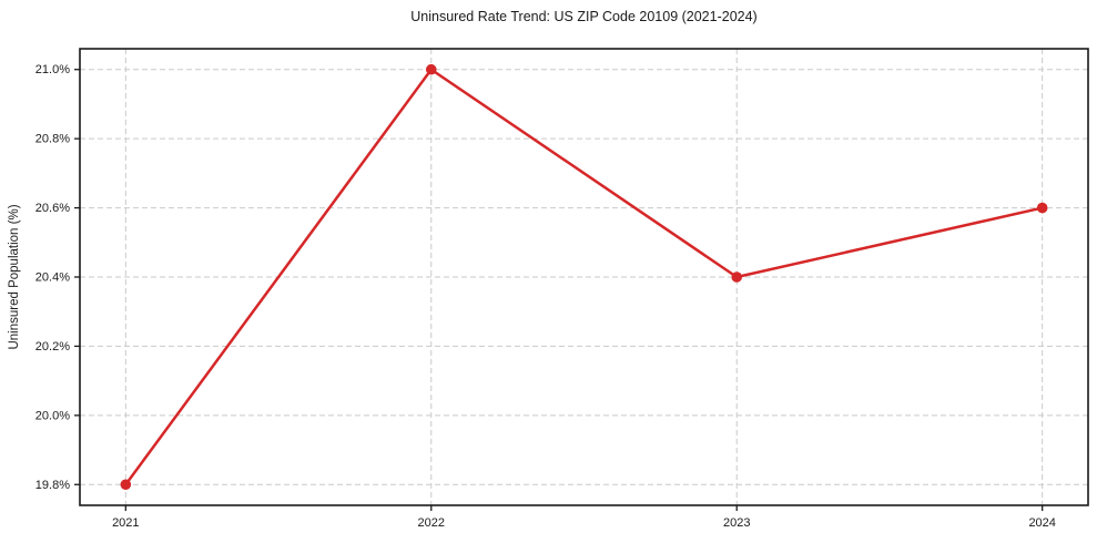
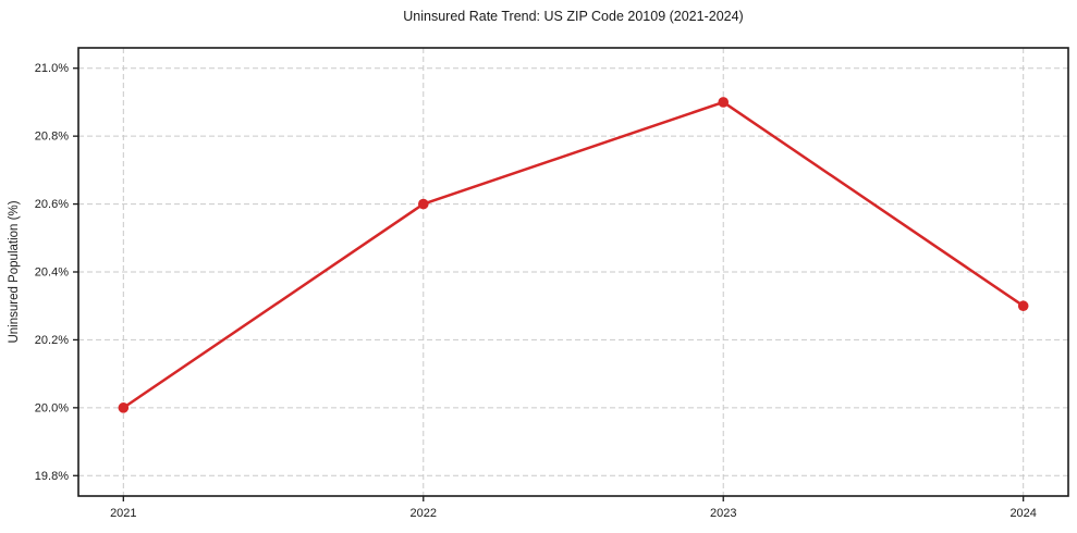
2021: 19.8% -> 20.0%
2022: 21.0% -> 20.6%
2023: 20.4% -> 20.9%
2024: 20.6% -> 20.3%
